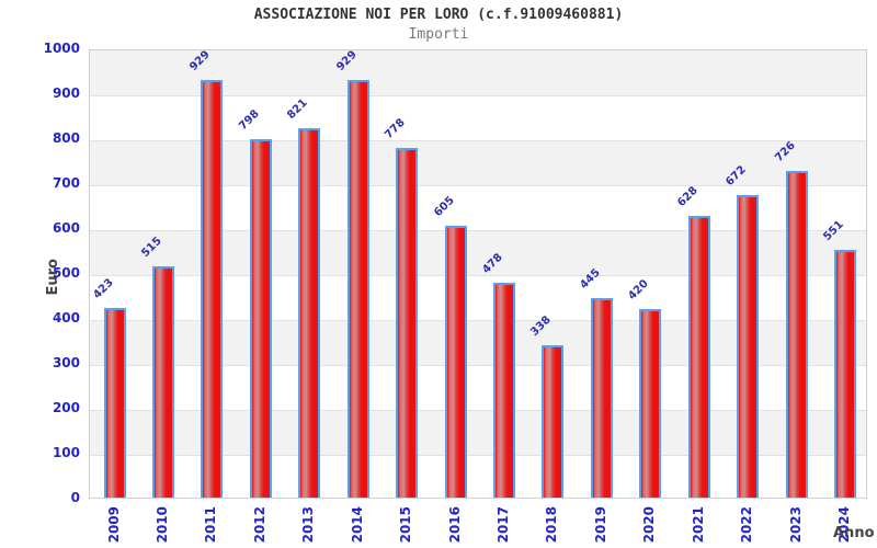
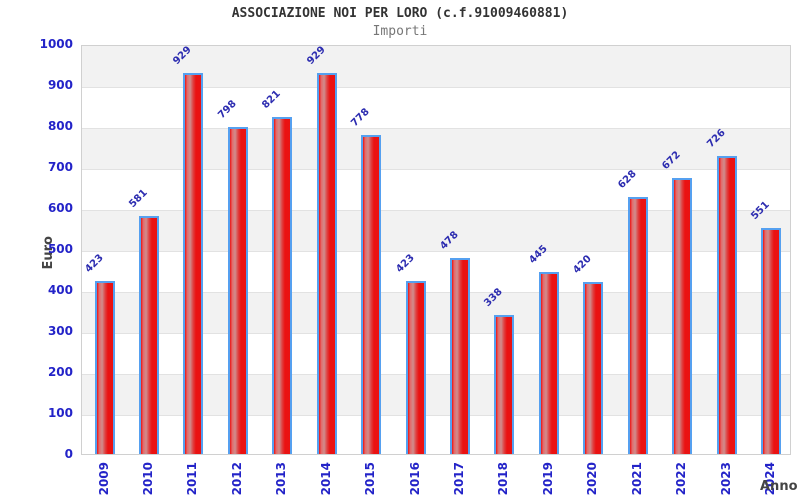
2010: 515 -> 581
2016: 605 -> 423
